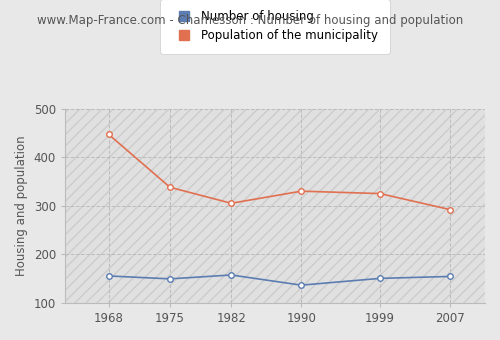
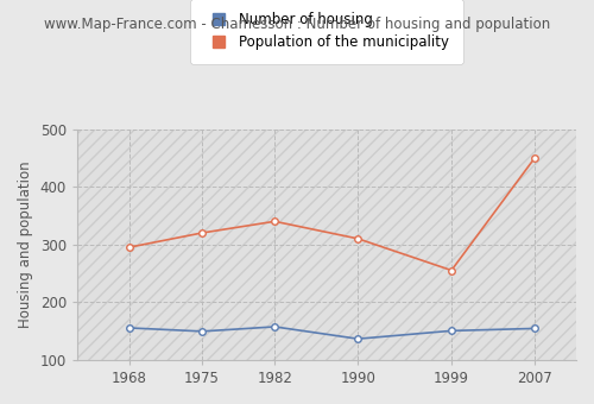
Population of the municipality/1968: 447 -> 295
Population of the municipality/1975: 338 -> 320
Population of the municipality/1982: 305 -> 340
Population of the municipality/1990: 330 -> 310
Population of the municipality/1999: 325 -> 255
Population of the municipality/2007: 292 -> 450
